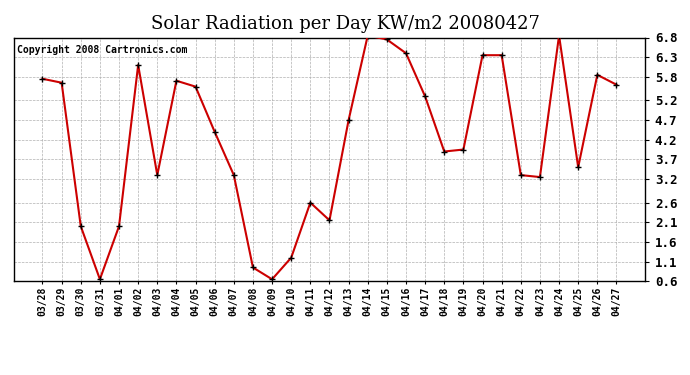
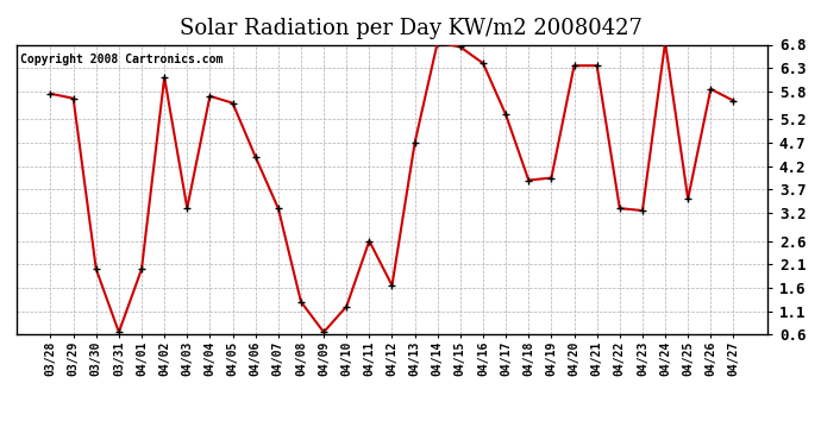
04/08: 0.95 -> 1.30
04/12: 2.15 -> 1.65
